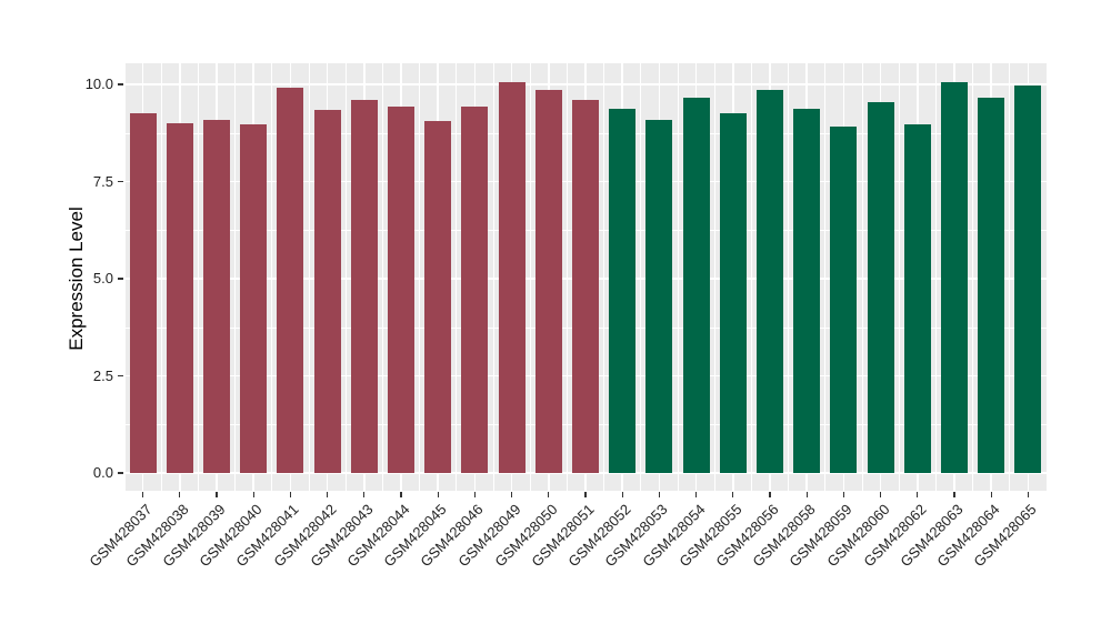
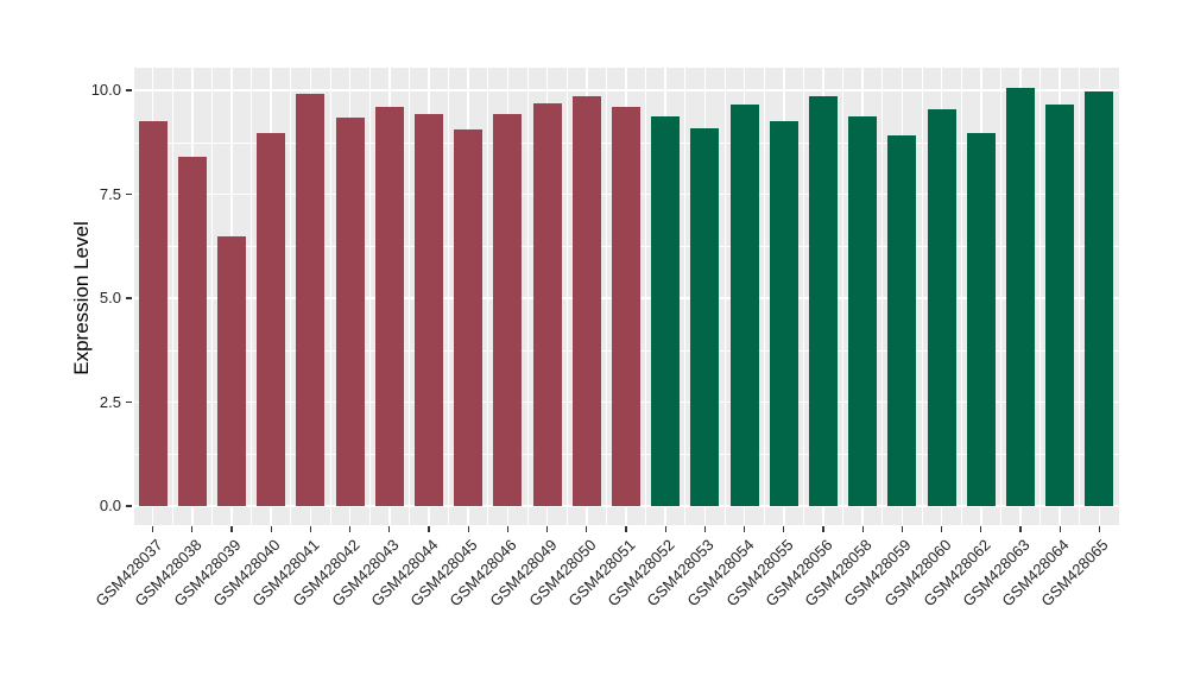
GSM428038: 9.0 -> 8.4
GSM428039: 9.1 -> 6.5
GSM428049: 10.1 -> 9.7
